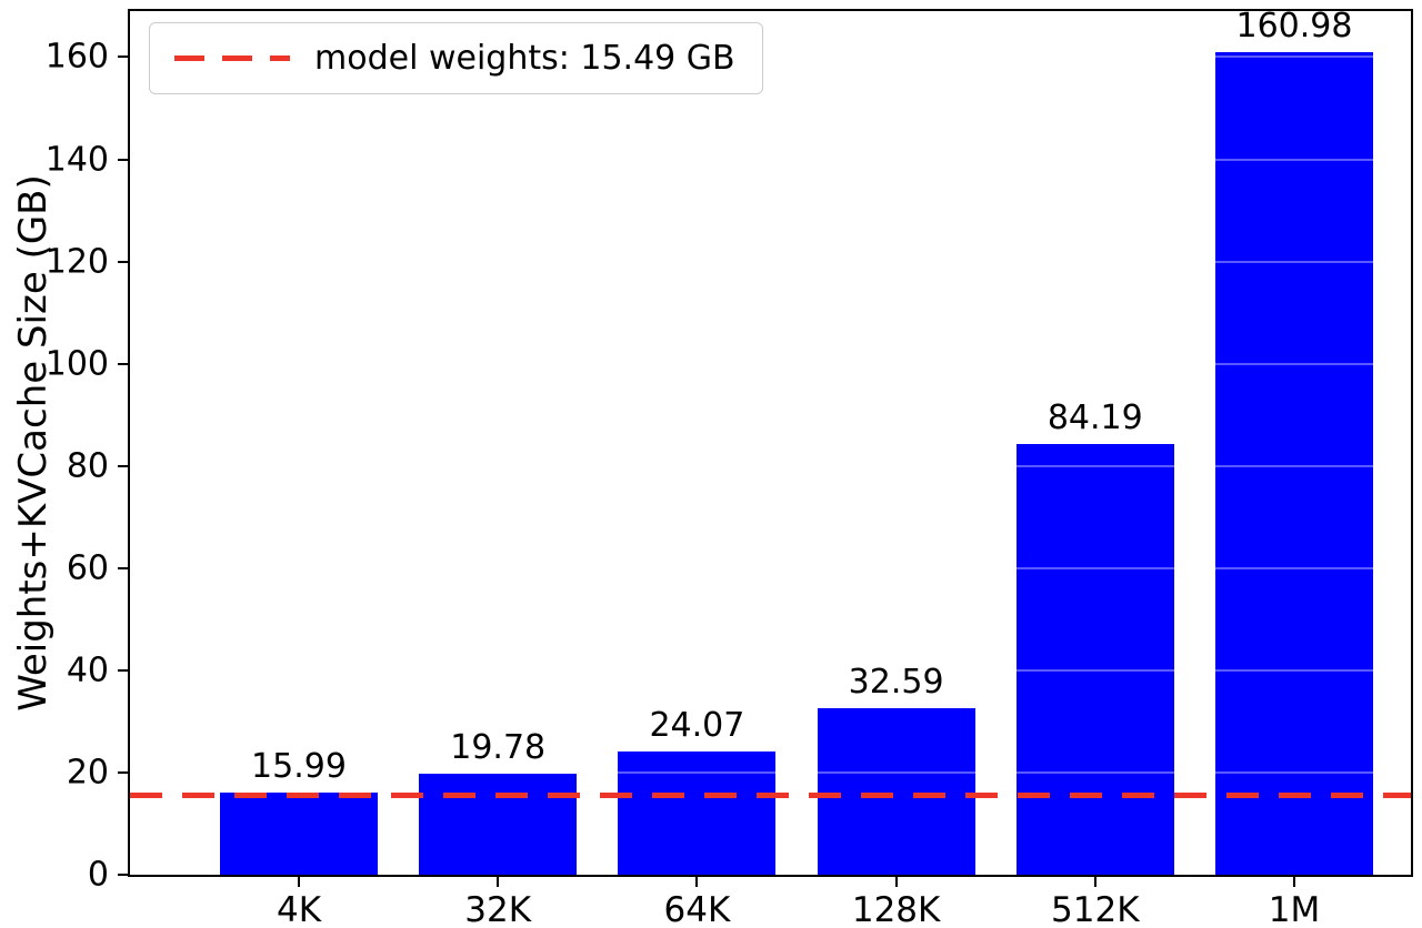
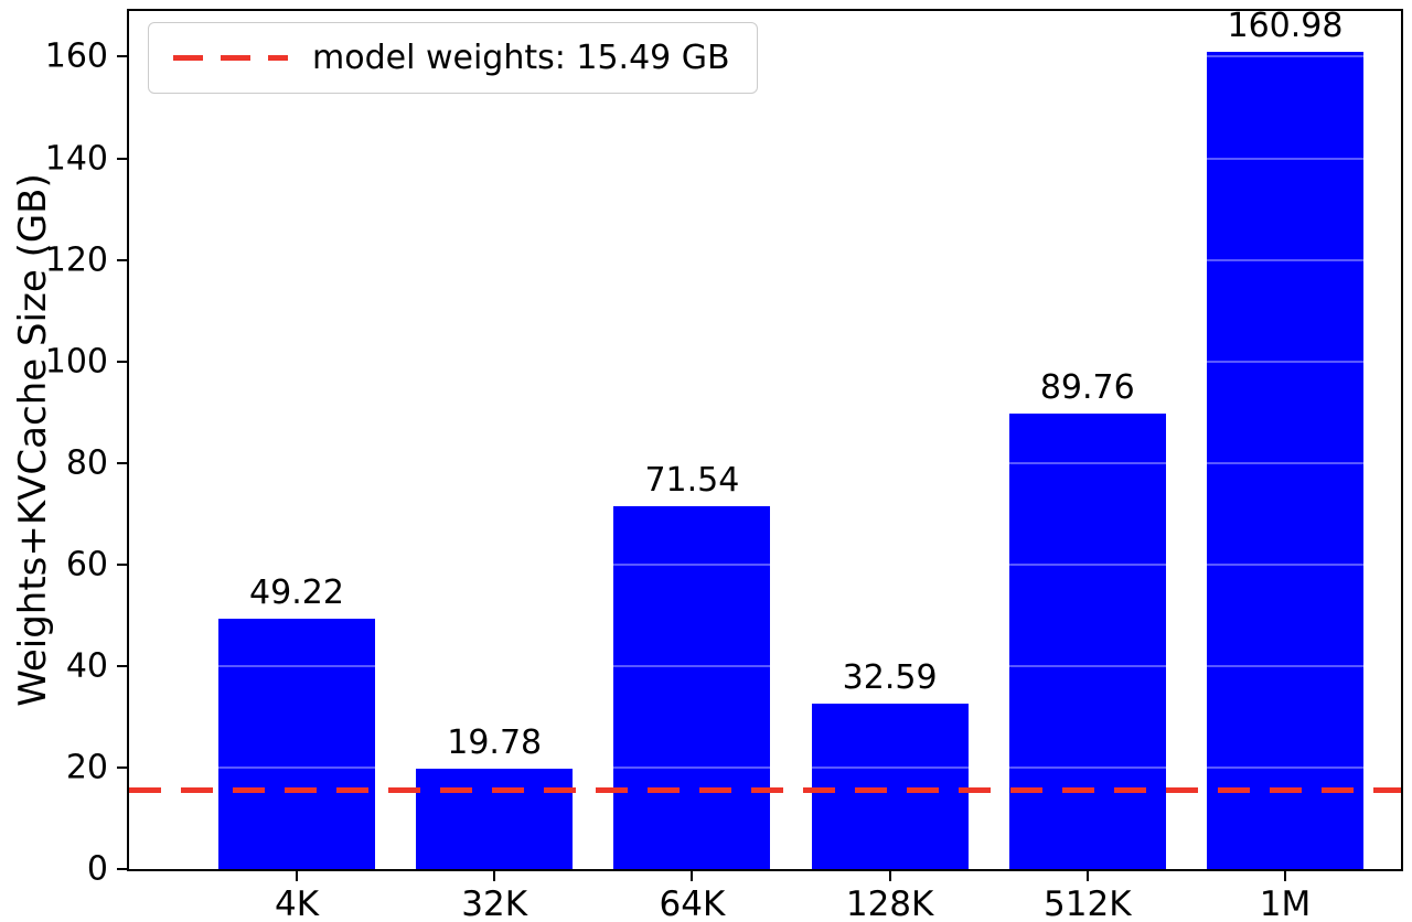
4K: 15.99 -> 49.22
64K: 24.07 -> 71.54
512K: 84.19 -> 89.76
